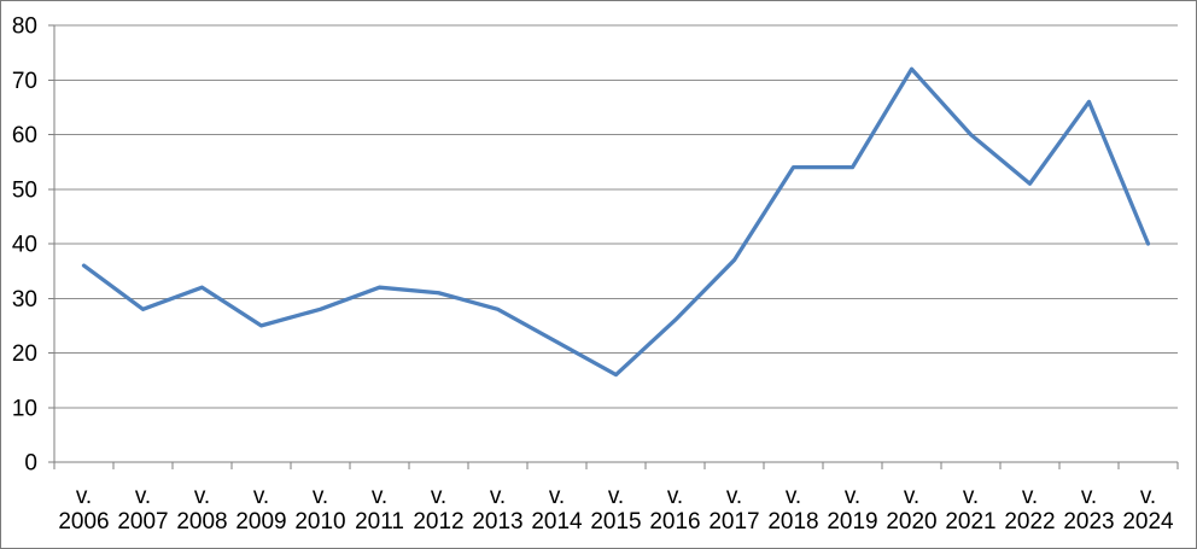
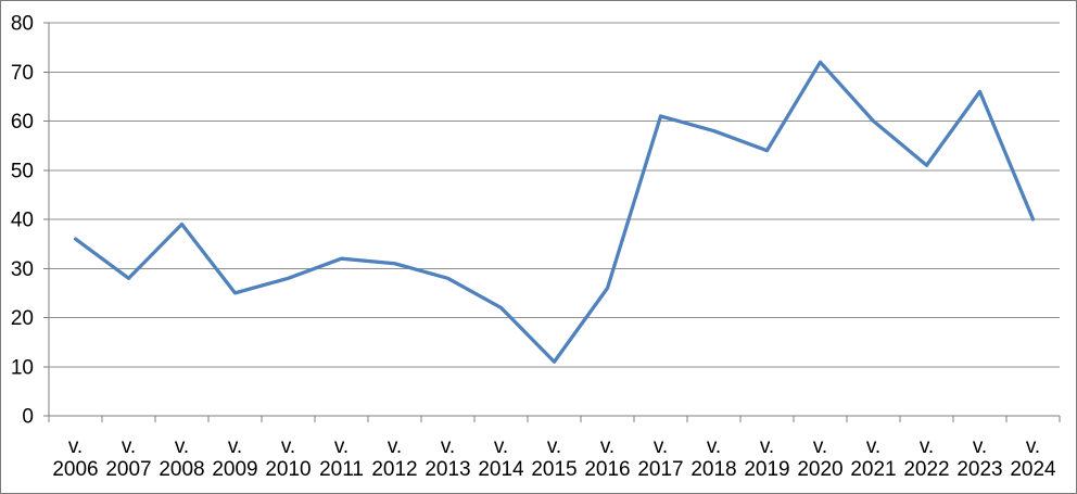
2008: 32 -> 39
2015: 16 -> 11
2017: 37 -> 61
2018: 54 -> 58
